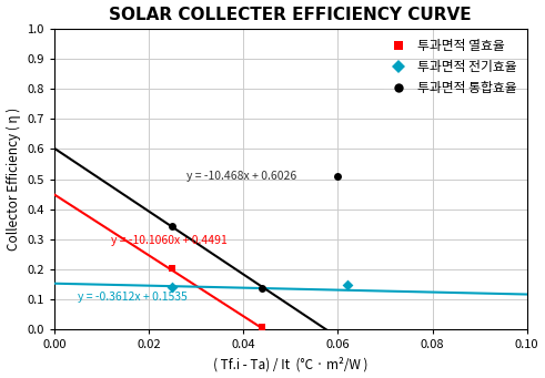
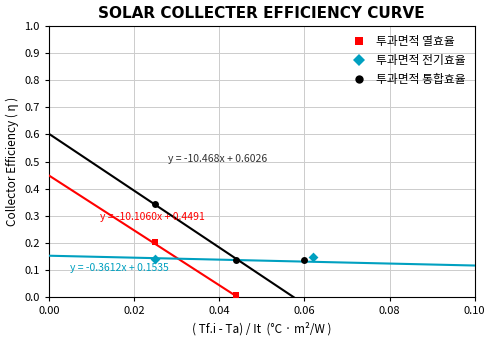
투과면적 통합효율/0.06: 0.510 -> 0.138
